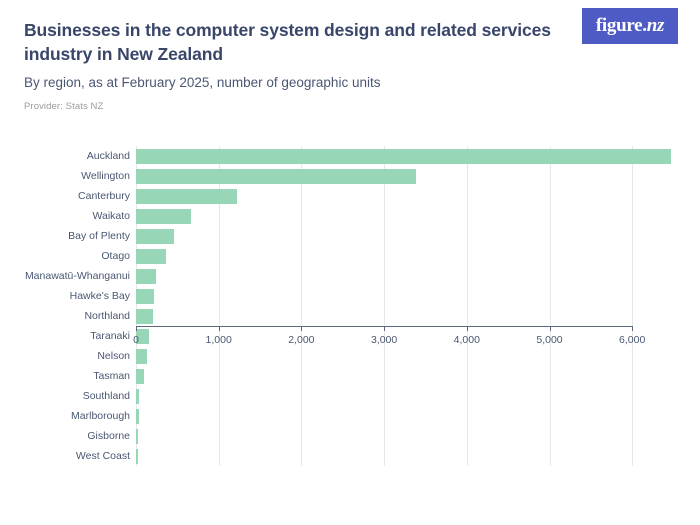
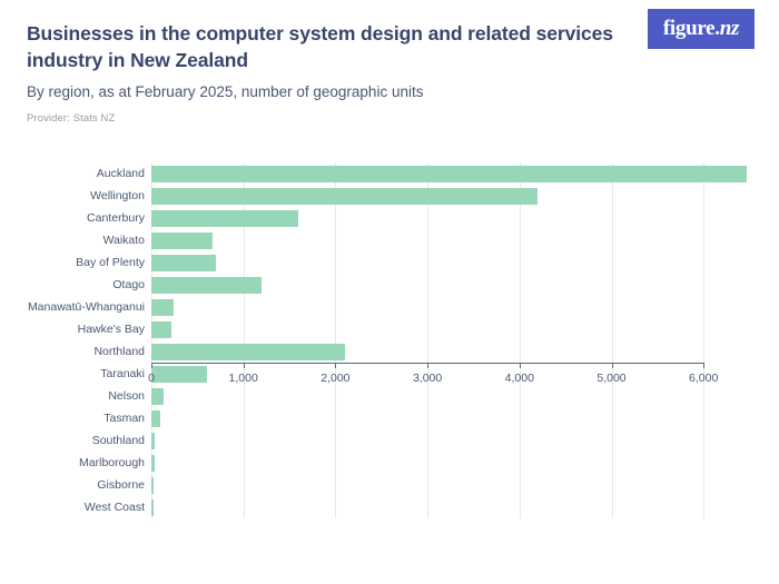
Wellington: 3400 -> 4200
Canterbury: 1200 -> 1600
Bay of Plenty: 500 -> 700
Otago: 400 -> 1200
Northland: 200 -> 2100
Taranaki: 200 -> 600
